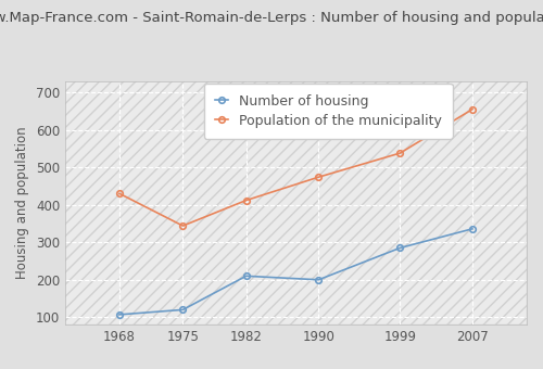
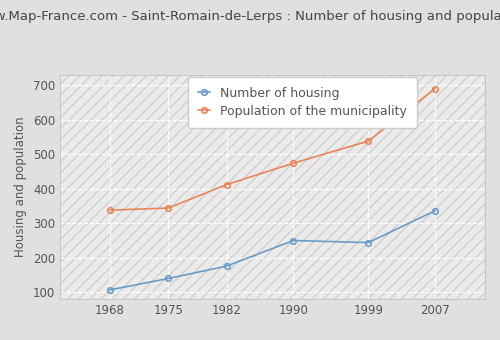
Population of the municipality/1968: 430 -> 338
Number of housing/1975: 120 -> 140
Number of housing/1982: 210 -> 176
Number of housing/1990: 200 -> 250
Number of housing/1999: 285 -> 244
Population of the municipality/2007: 655 -> 690
